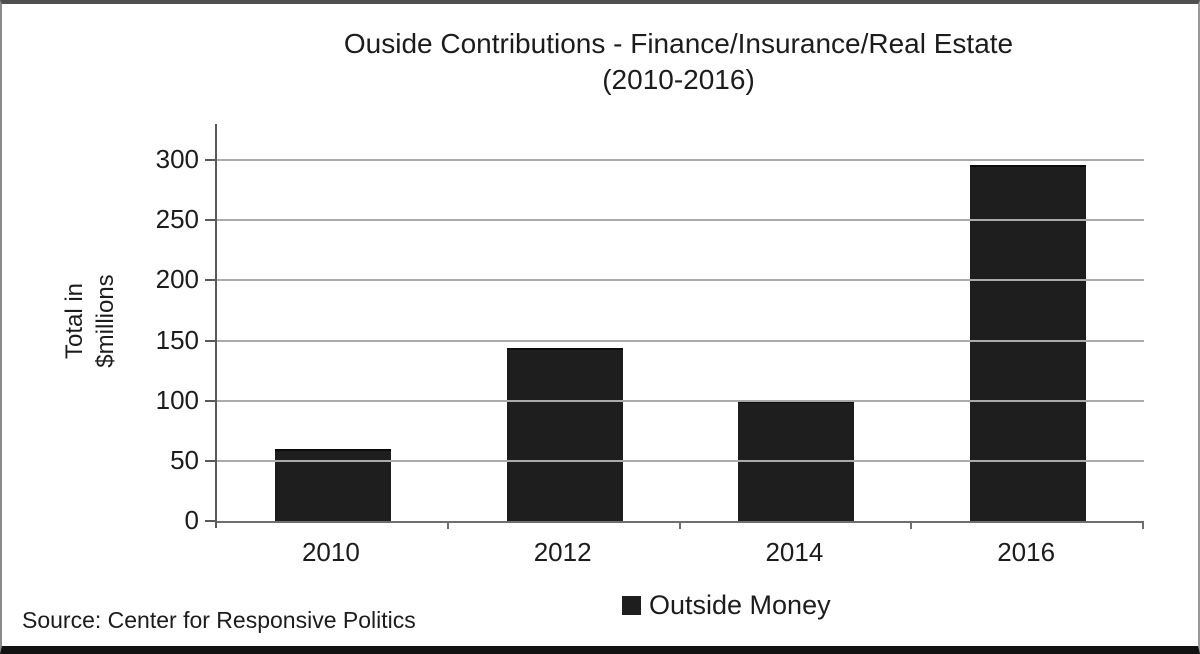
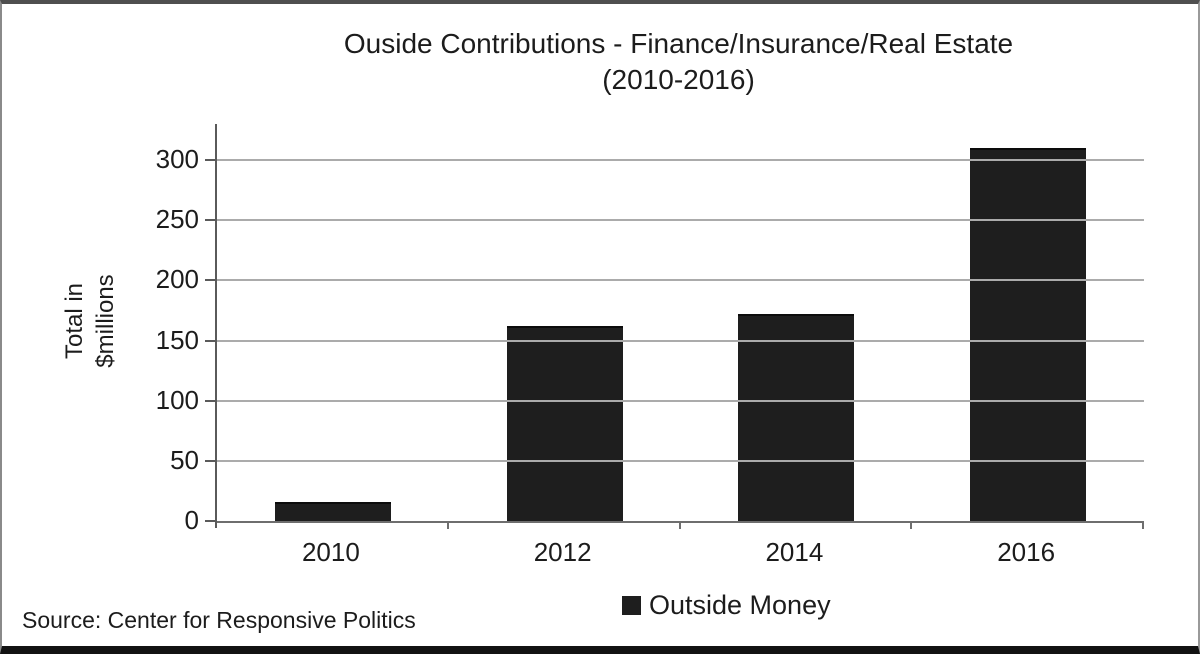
2010: 60 -> 16
2012: 144 -> 162
2014: 100 -> 172
2016: 296 -> 310
